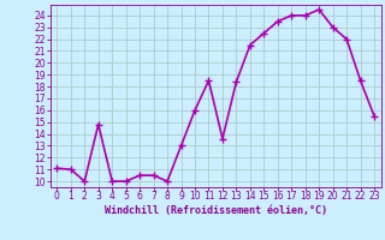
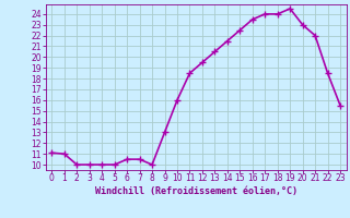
3: 14.8 -> 10.0
12: 13.6 -> 19.5
13: 18.4 -> 20.5
